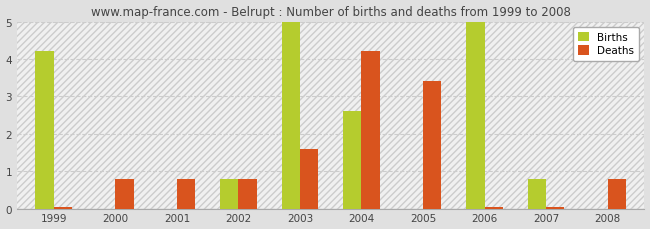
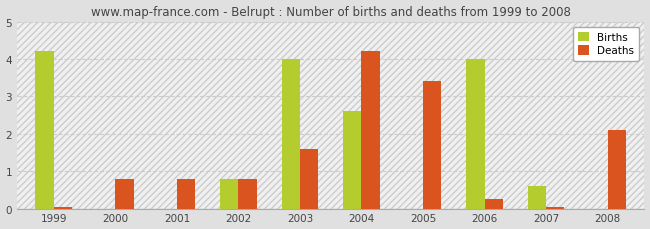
Births/2003: 5.0 -> 4.0
Births/2006: 5.0 -> 4.0
Deaths/2006: 0.05 -> 0.25
Births/2007: 0.8 -> 0.6
Deaths/2008: 0.80 -> 2.10
